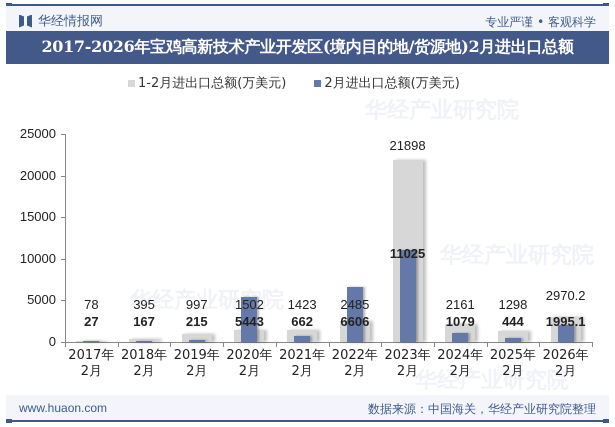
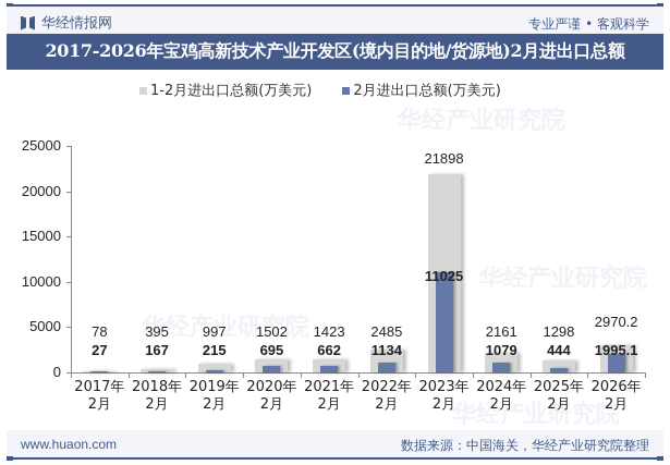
2月进出口总额(万美元)/2020年 2月: 5443 -> 695
2月进出口总额(万美元)/2022年 2月: 6606 -> 1134
